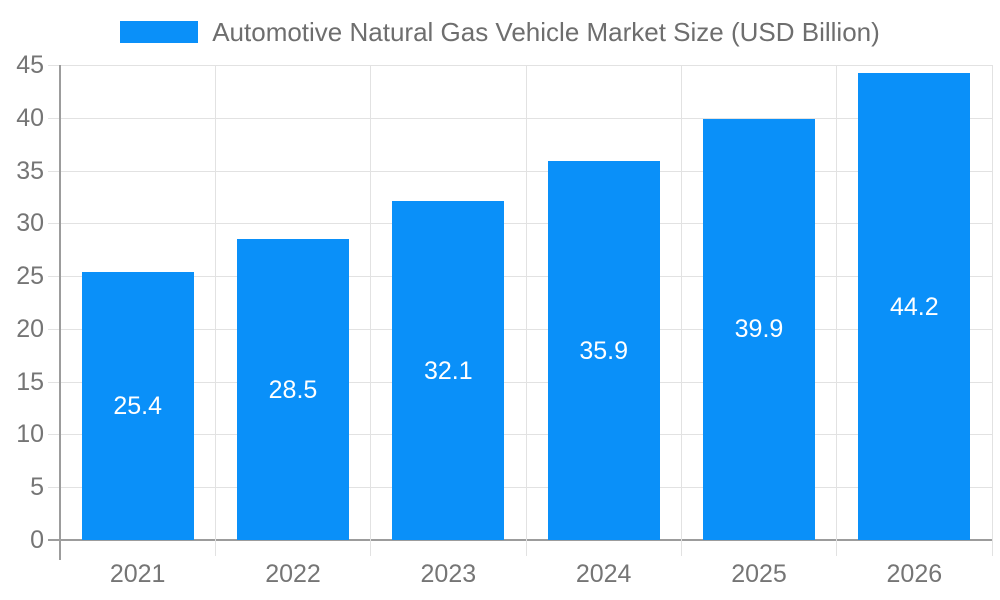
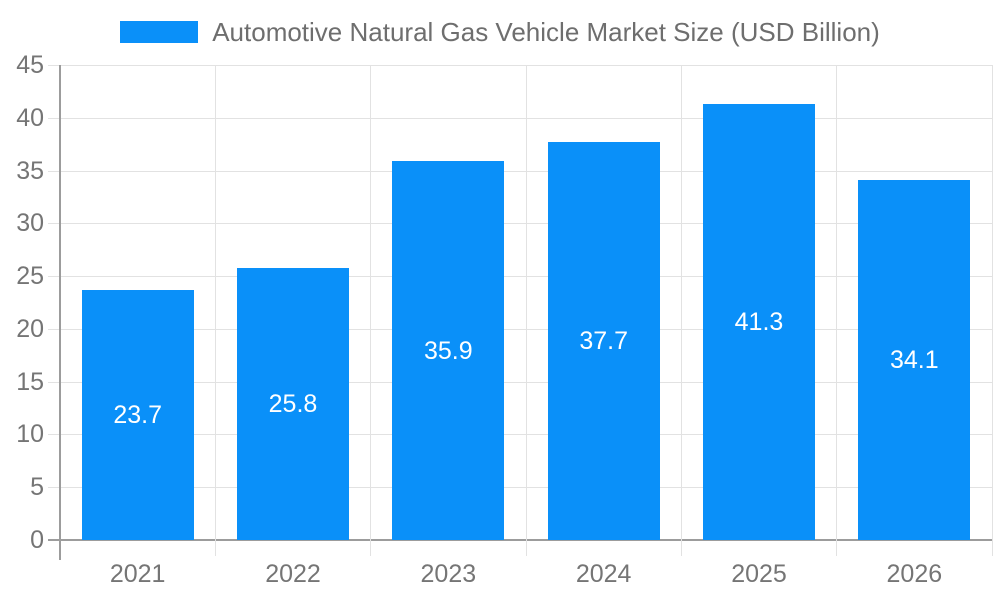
2021: 25.4 -> 23.7
2022: 28.5 -> 25.8
2023: 32.1 -> 35.9
2024: 35.9 -> 37.7
2025: 39.9 -> 41.3
2026: 44.2 -> 34.1
